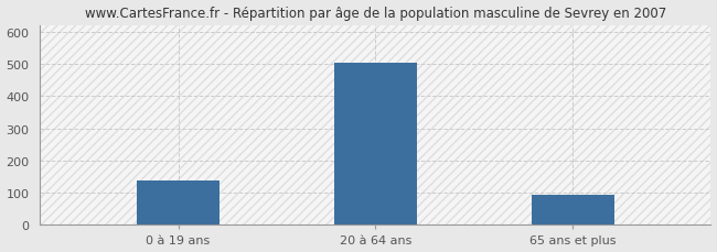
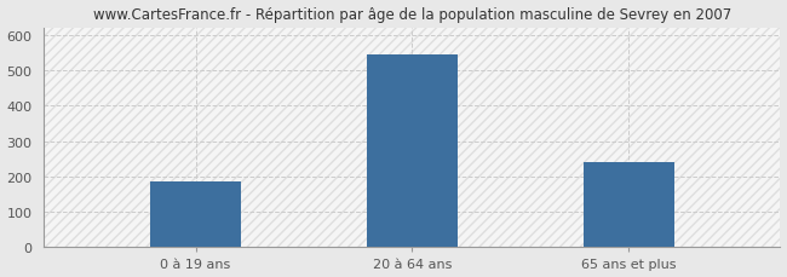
0 à 19 ans: 138 -> 185
20 à 64 ans: 504 -> 545
65 ans et plus: 95 -> 240
